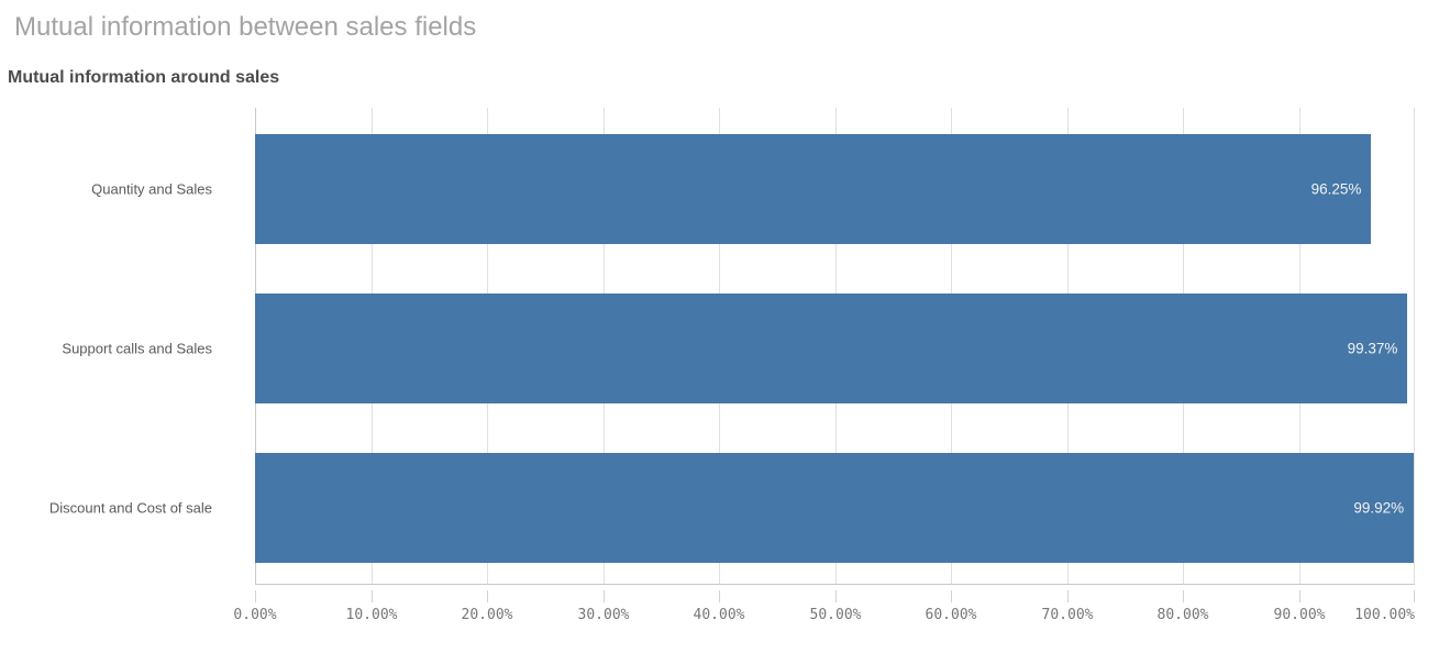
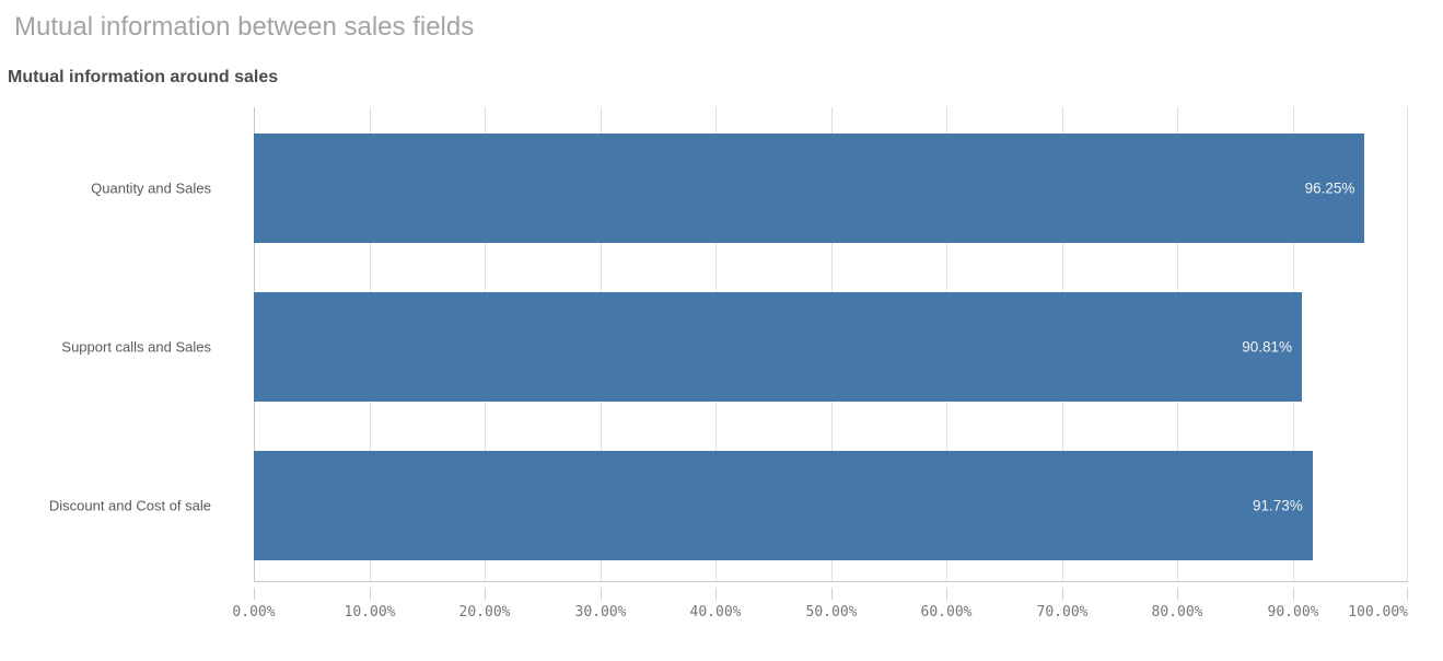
Support calls and Sales: 99.37% -> 90.81%
Discount and Cost of sale: 99.92% -> 91.73%
